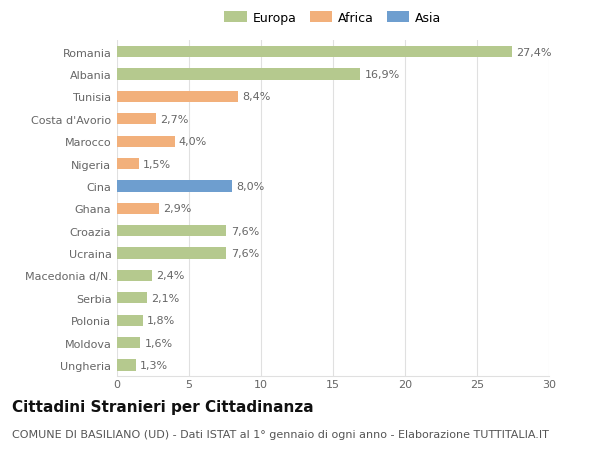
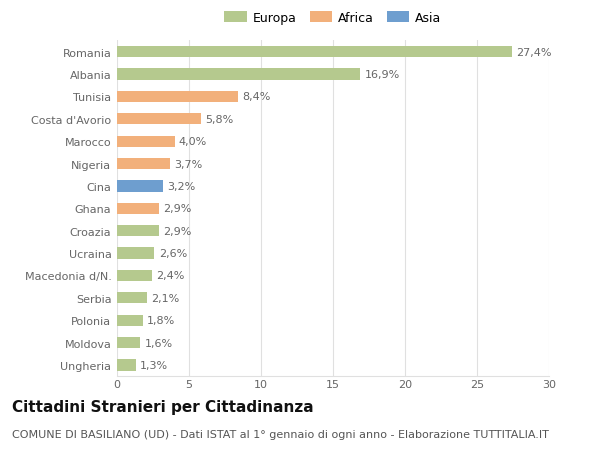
Costa d'Avorio: 2,7% -> 5,8%
Nigeria: 1,5% -> 3,7%
Cina: 8,0% -> 3,2%
Croazia: 7,6% -> 2,9%
Ucraina: 7,6% -> 2,6%
